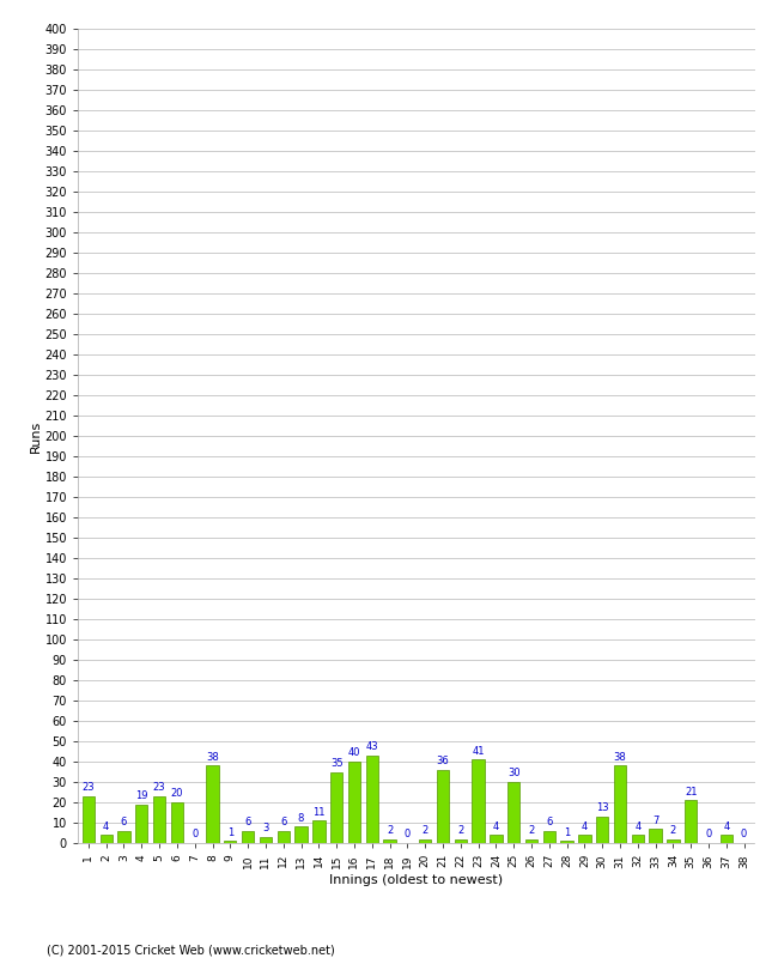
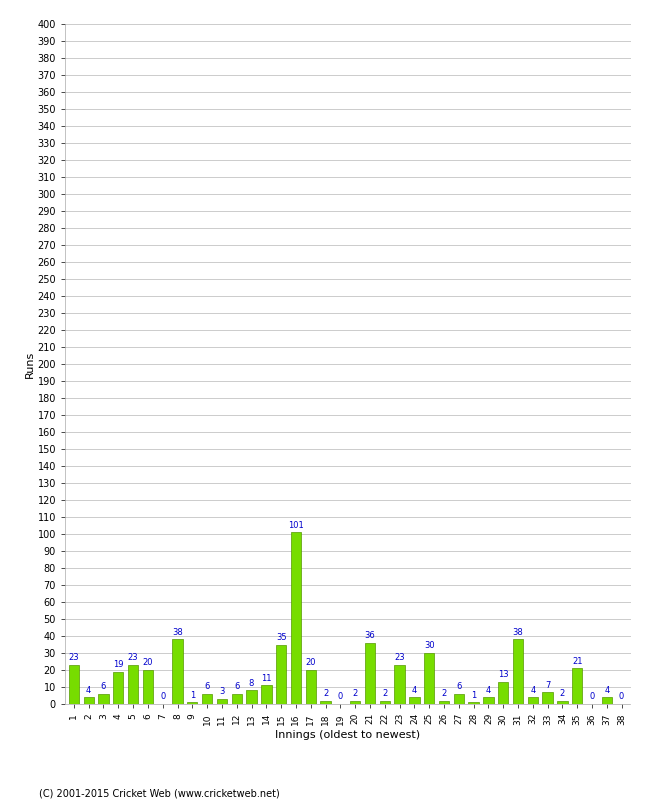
16: 40 -> 101
17: 43 -> 20
23: 41 -> 23
